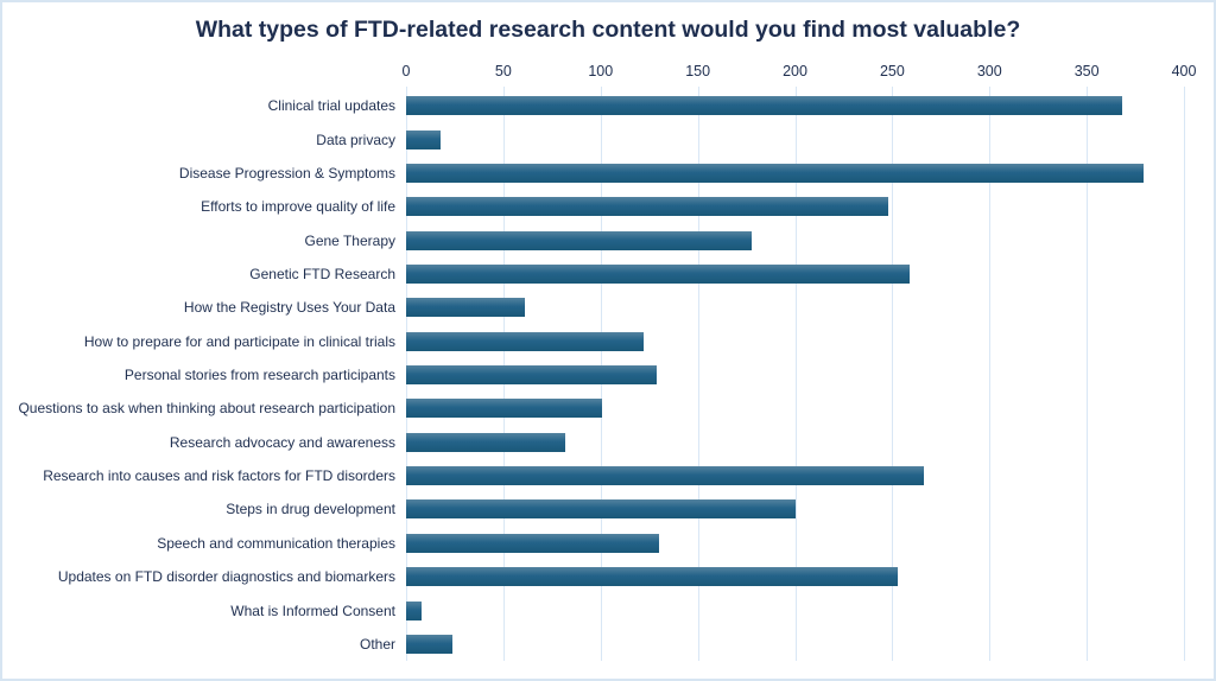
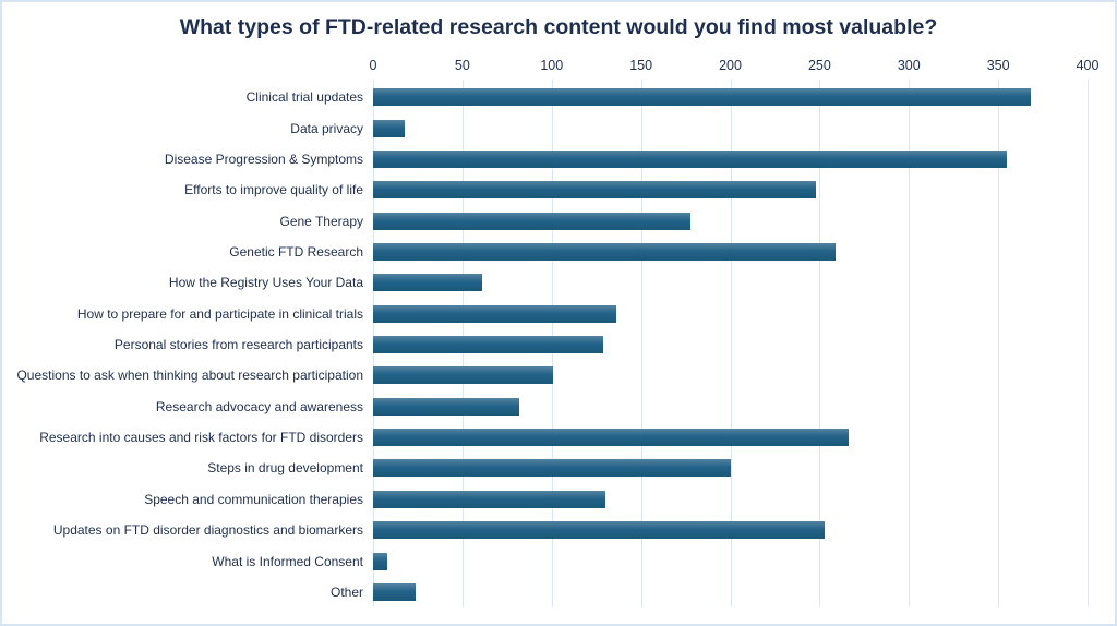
Disease Progression & Symptoms: 379 -> 355
How to prepare for and participate in clinical trials: 122 -> 136
